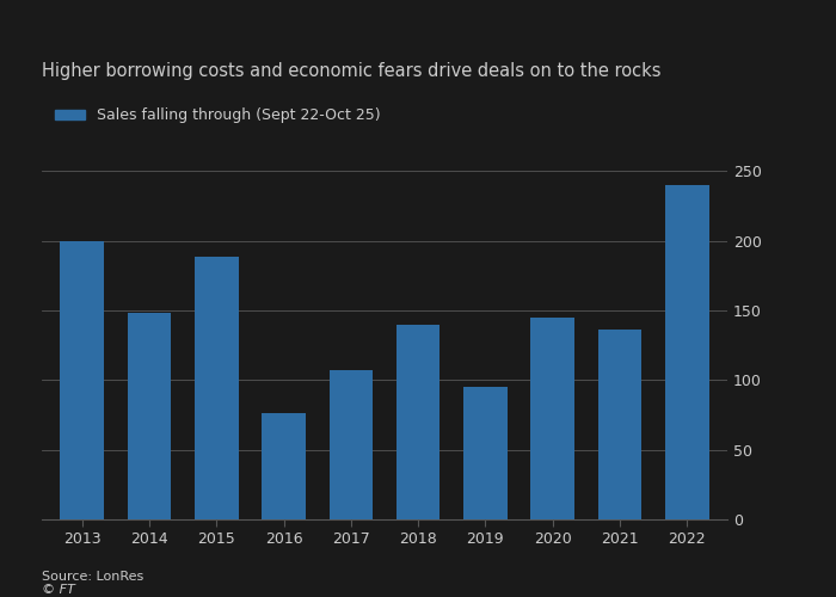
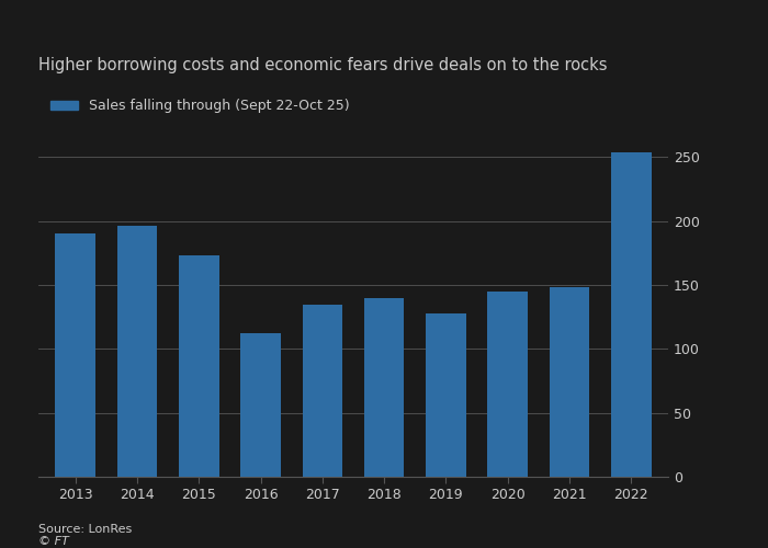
2013: 200 -> 190
2014: 148 -> 196
2015: 189 -> 173
2016: 76 -> 112
2017: 107 -> 135
2019: 95 -> 128
2021: 136 -> 148
2022: 240 -> 254
